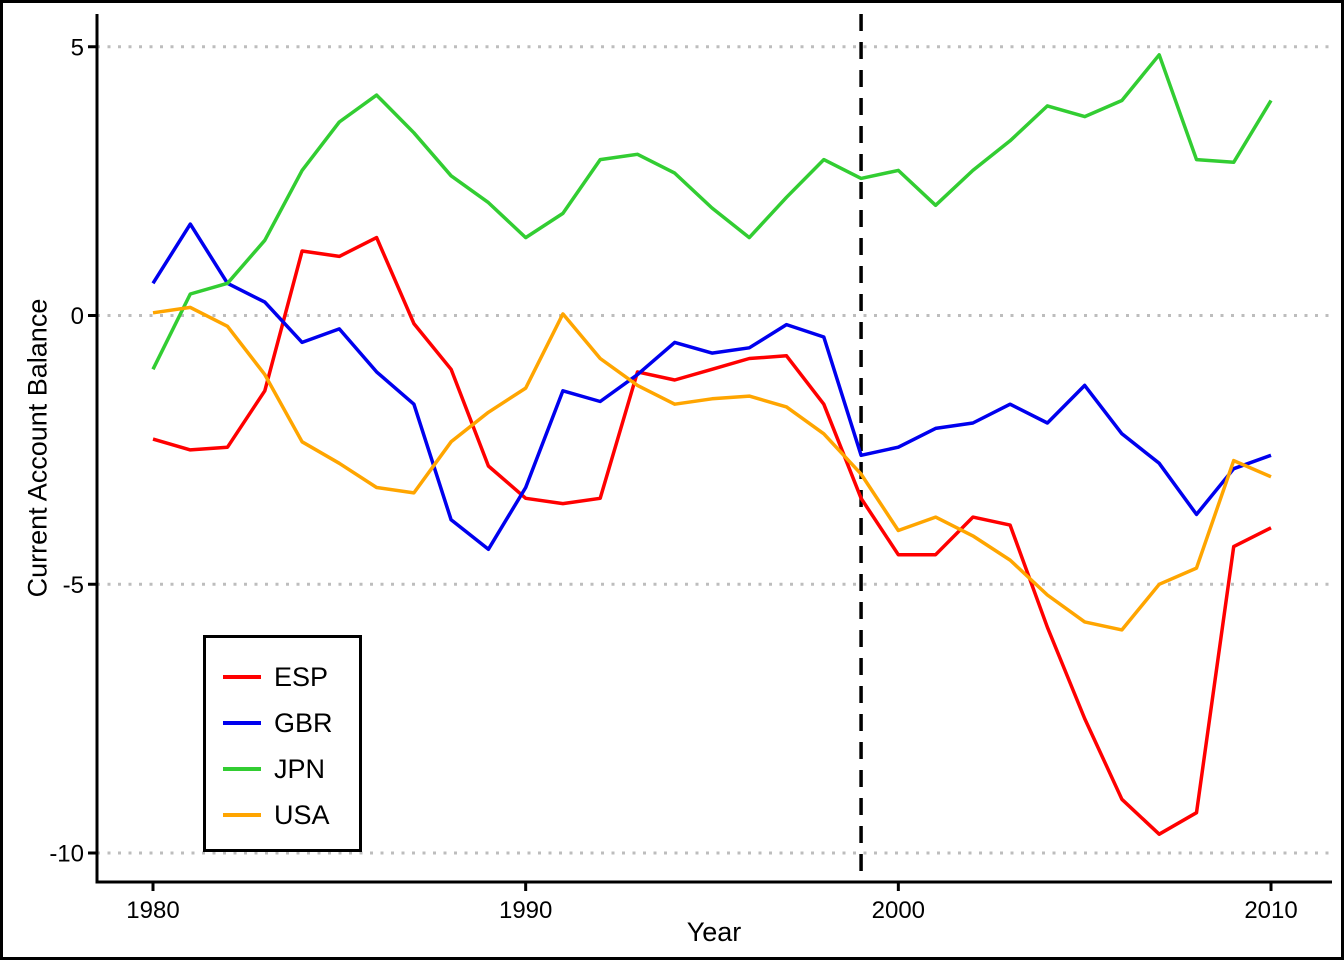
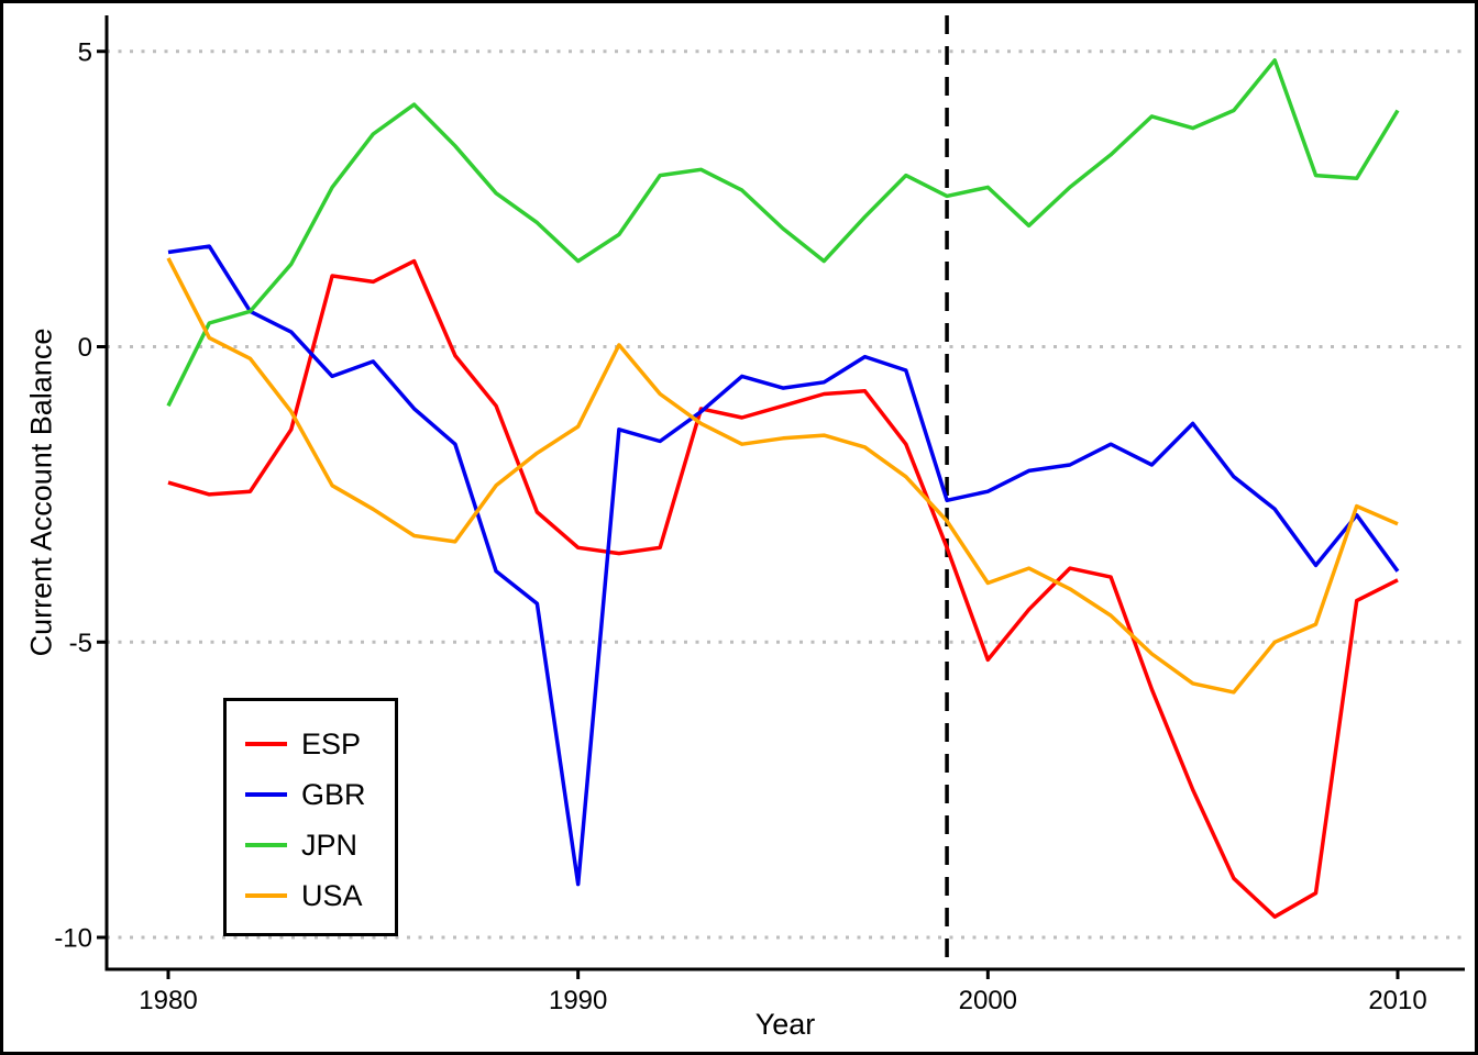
GBR/1980: 0.6 -> 1.6
USA/1980: 0.1 -> 1.5
GBR/1990: -3.2 -> -9.1
ESP/2000: -4.5 -> -5.3
GBR/2010: -2.6 -> -3.8
